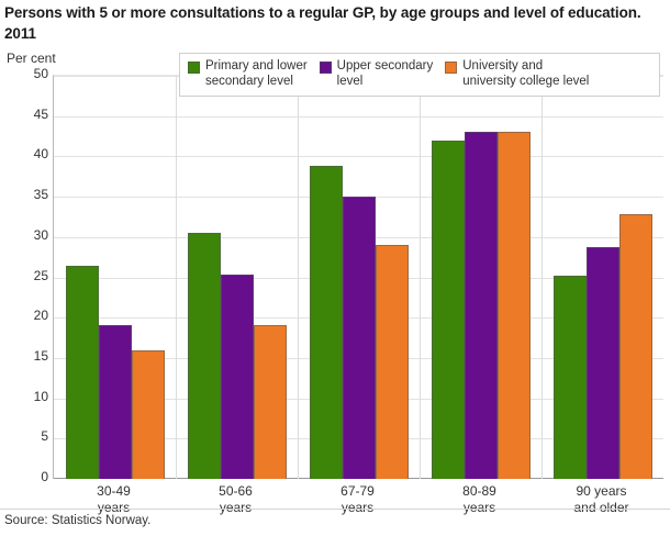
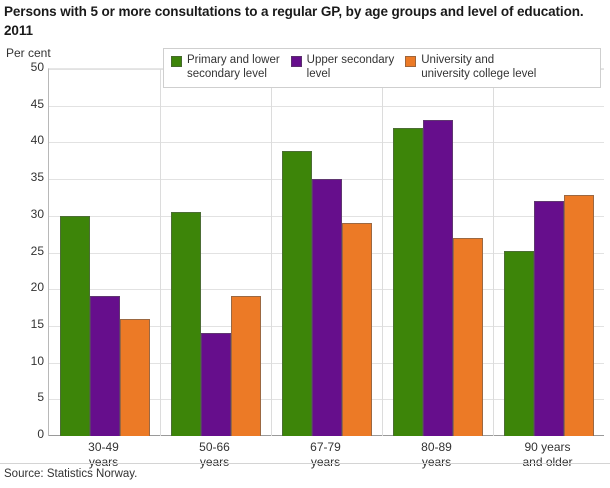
Primary and lower secondary level/30-49 years: 26 -> 30
Upper secondary level/50-66 years: 25 -> 14
University and university college level/80-89 years: 43 -> 27
Upper secondary level/90 years and older: 29 -> 32
